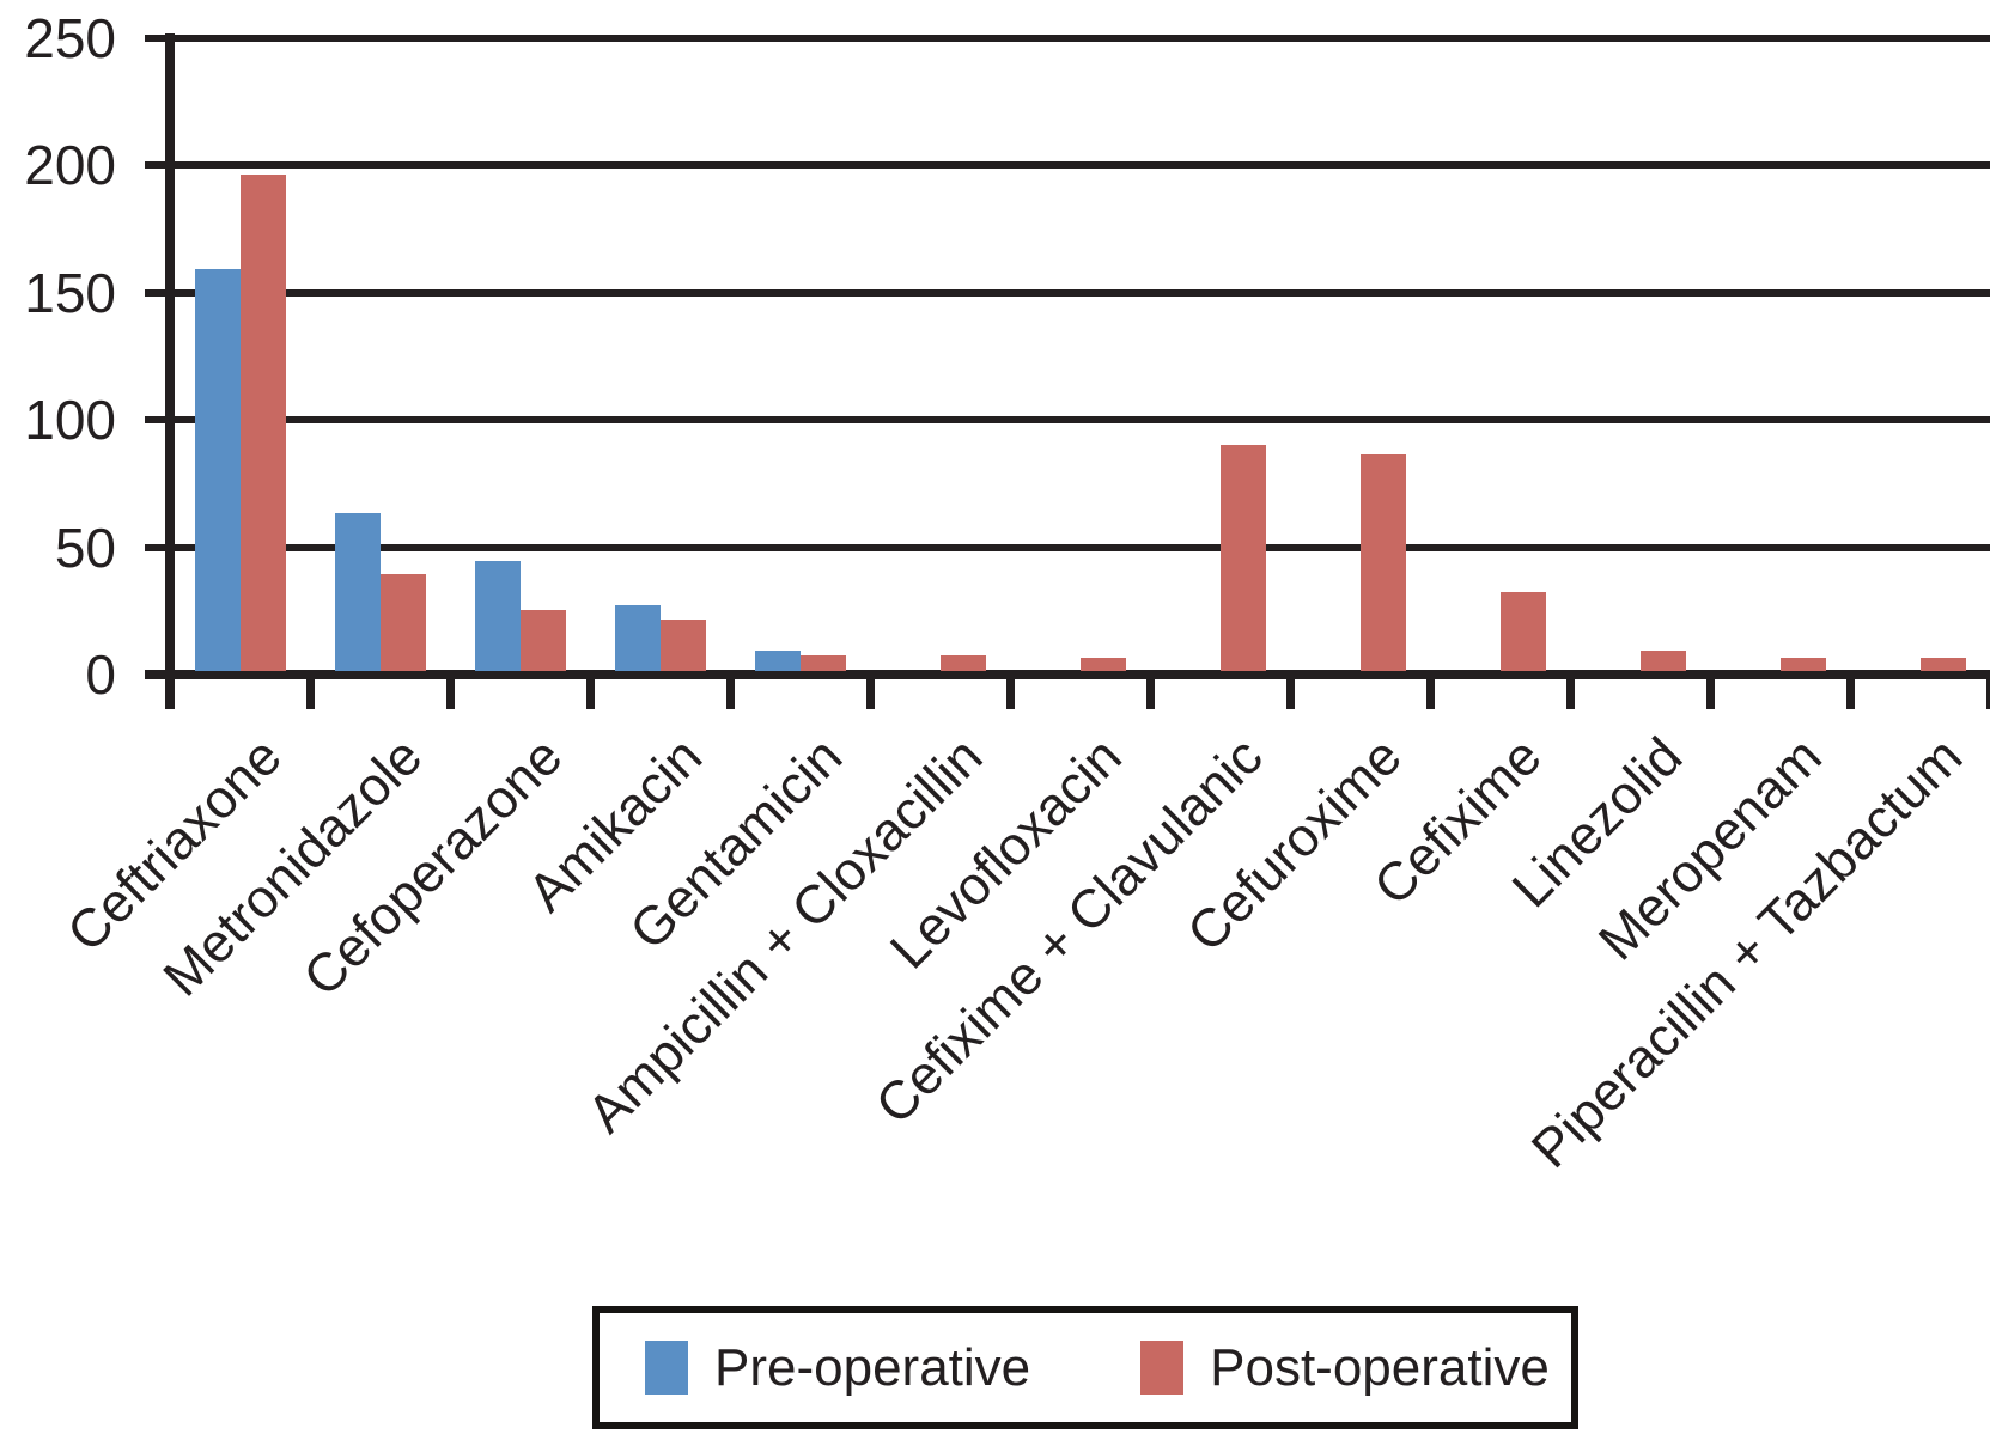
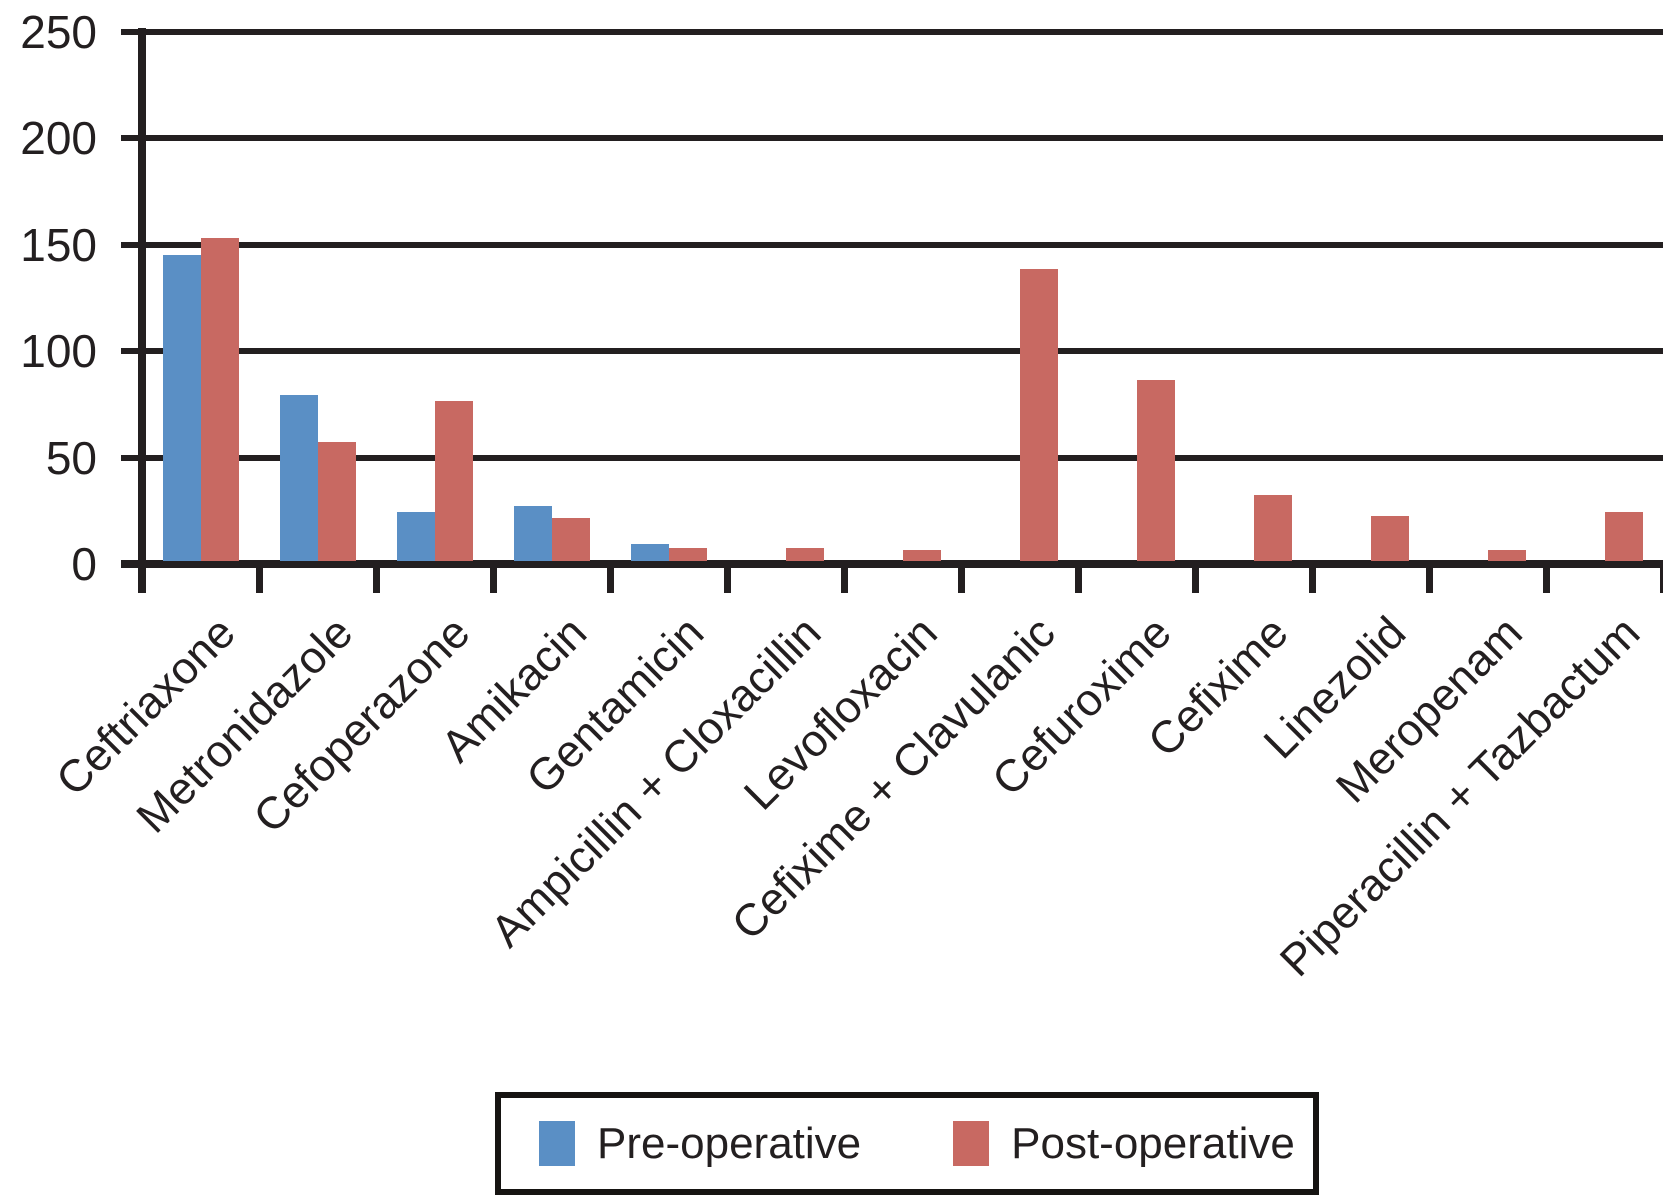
Pre-operative/Ceftriaxone: 158 -> 144
Post-operative/Ceftriaxone: 195 -> 152
Pre-operative/Metronidazole: 62 -> 78
Post-operative/Metronidazole: 38 -> 56
Pre-operative/Cefoperazone: 43 -> 23
Post-operative/Cefoperazone: 24 -> 75
Post-operative/Cefixime + Clavulanic: 89 -> 137
Post-operative/Linezolid: 8 -> 21
Post-operative/Piperacillin + Tazbactum: 5 -> 23
